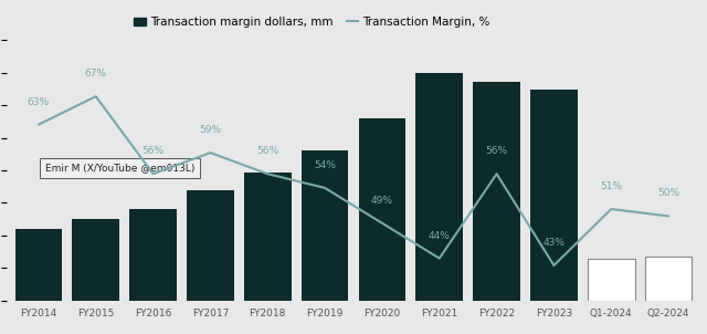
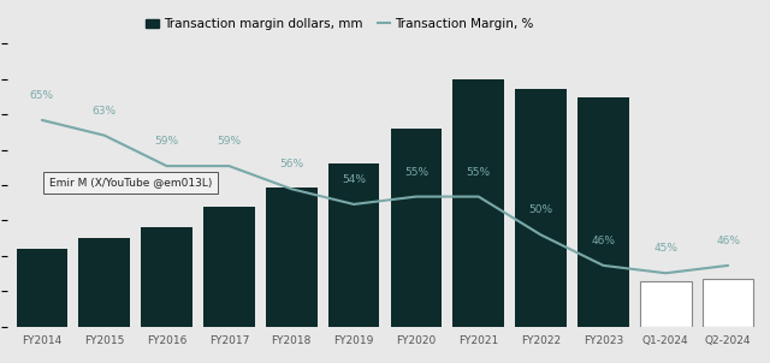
Transaction Margin, %/FY2014: 63% -> 65%
Transaction Margin, %/FY2015: 67% -> 63%
Transaction Margin, %/FY2016: 56% -> 59%
Transaction Margin, %/FY2020: 49% -> 55%
Transaction Margin, %/FY2021: 44% -> 55%
Transaction Margin, %/FY2022: 56% -> 50%
Transaction Margin, %/FY2023: 43% -> 46%
Transaction Margin, %/Q1-2024: 51% -> 45%
Transaction Margin, %/Q2-2024: 50% -> 46%
